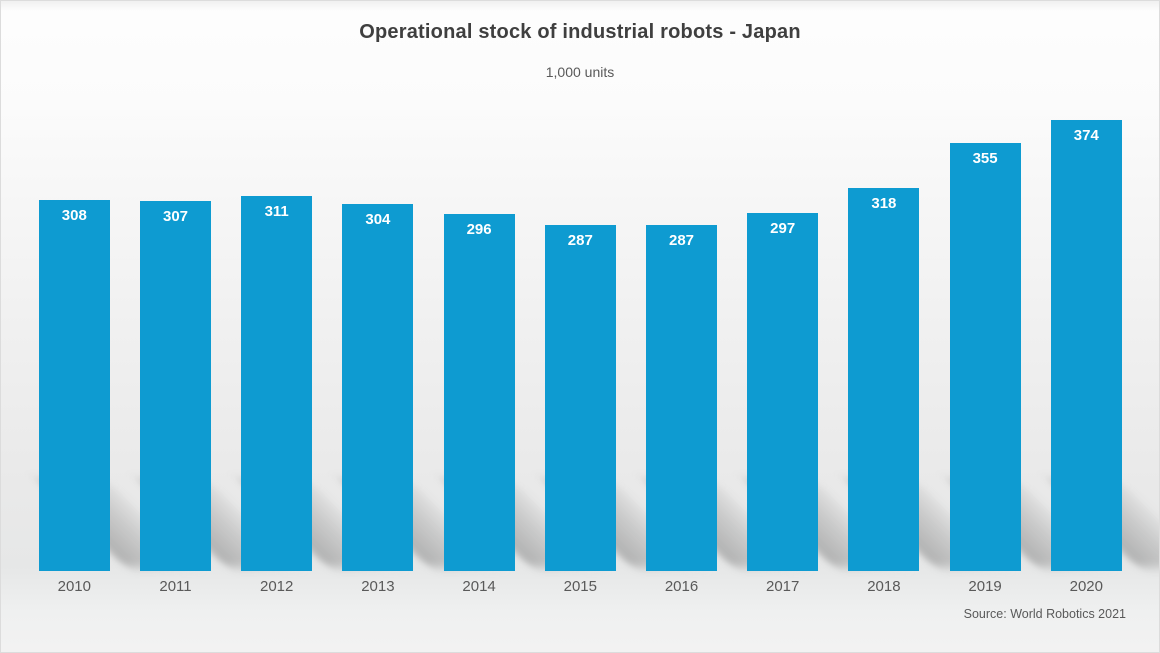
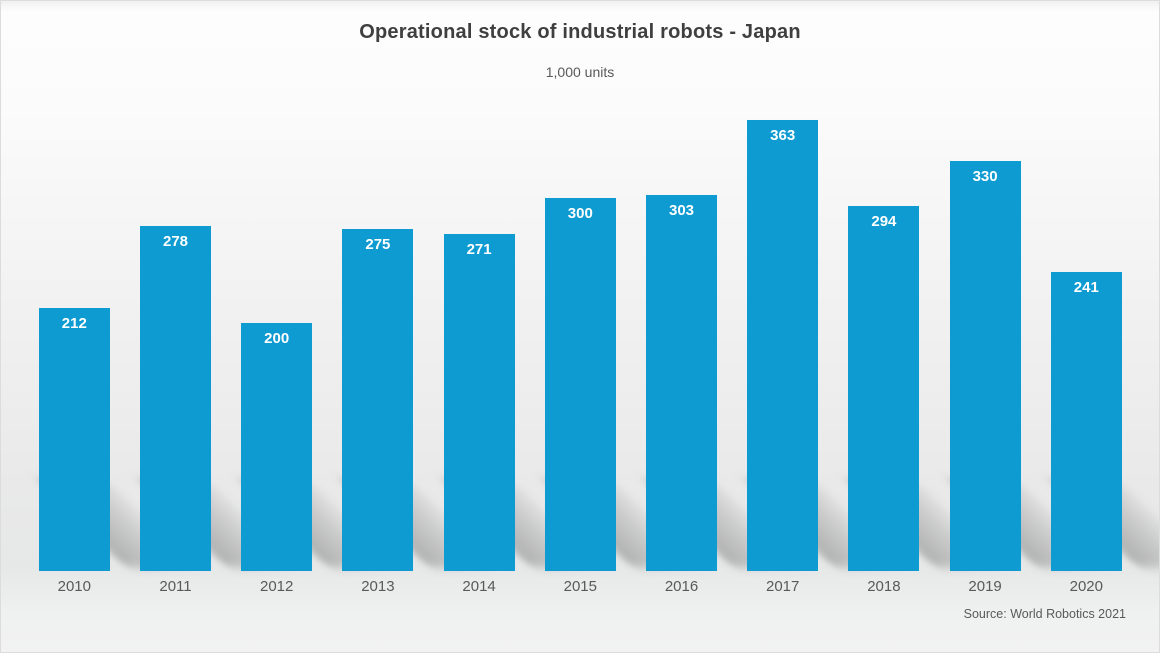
2010: 308 -> 212
2011: 307 -> 278
2012: 311 -> 200
2013: 304 -> 275
2014: 296 -> 271
2015: 287 -> 300
2016: 287 -> 303
2017: 297 -> 363
2018: 318 -> 294
2019: 355 -> 330
2020: 374 -> 241
